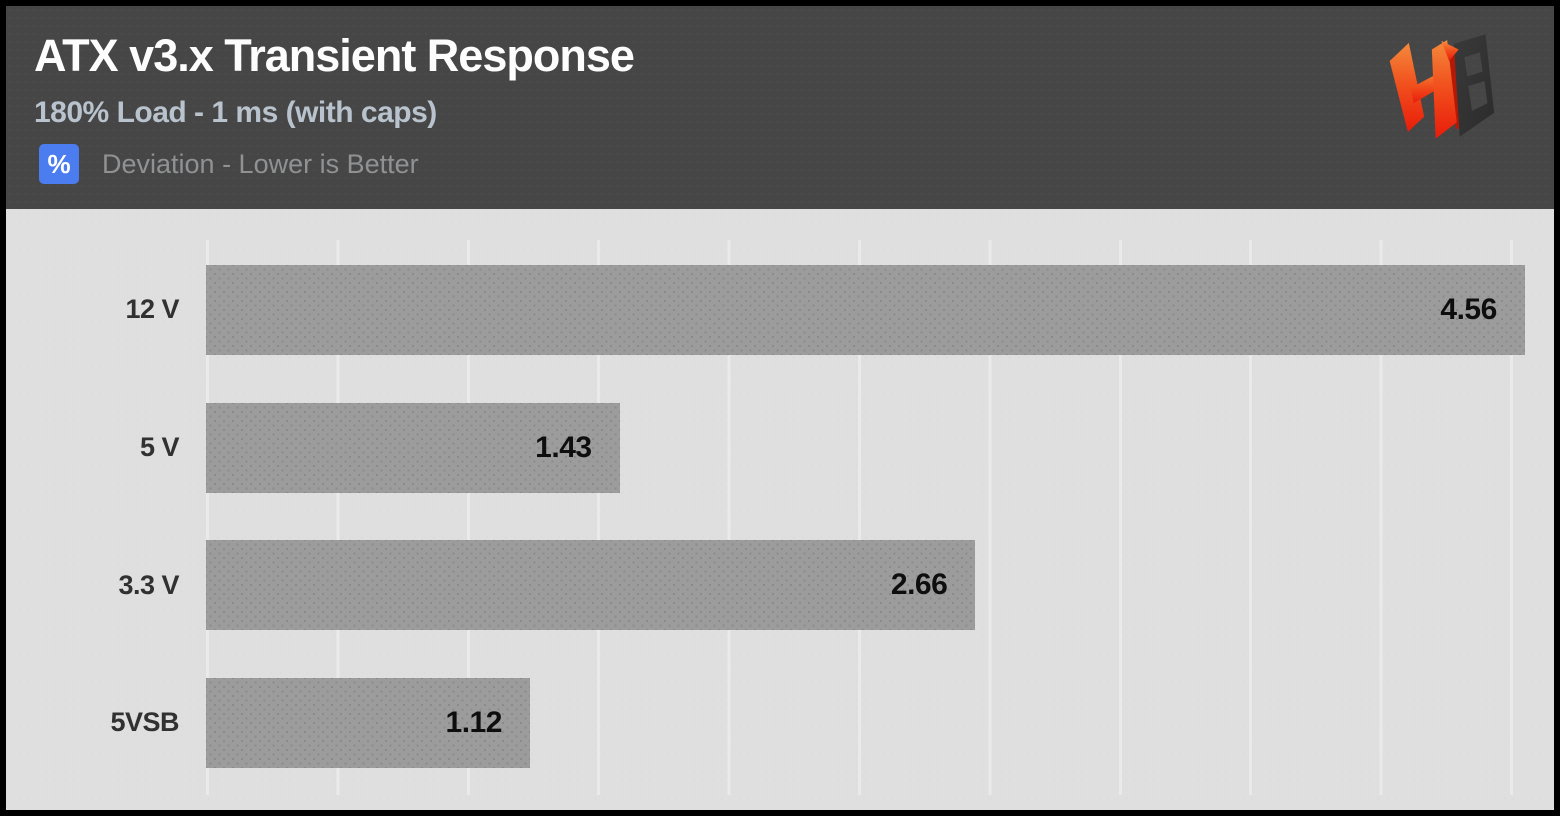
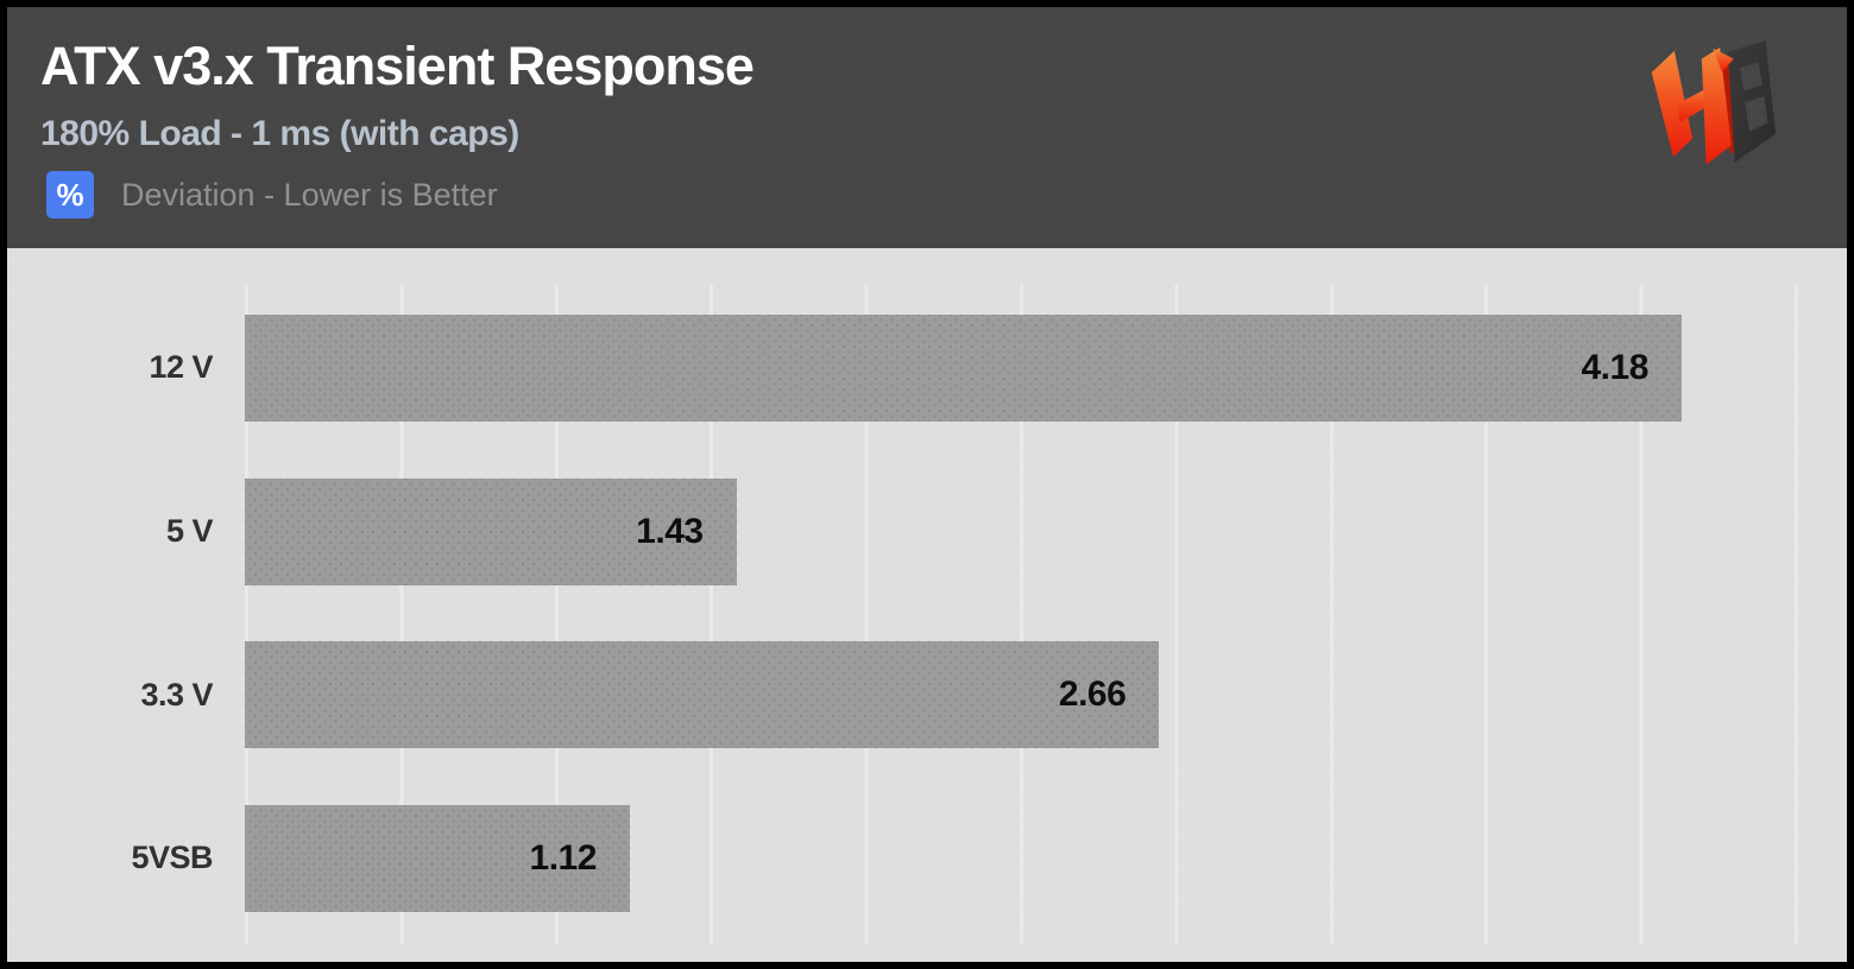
12 V: 4.56 -> 4.18
